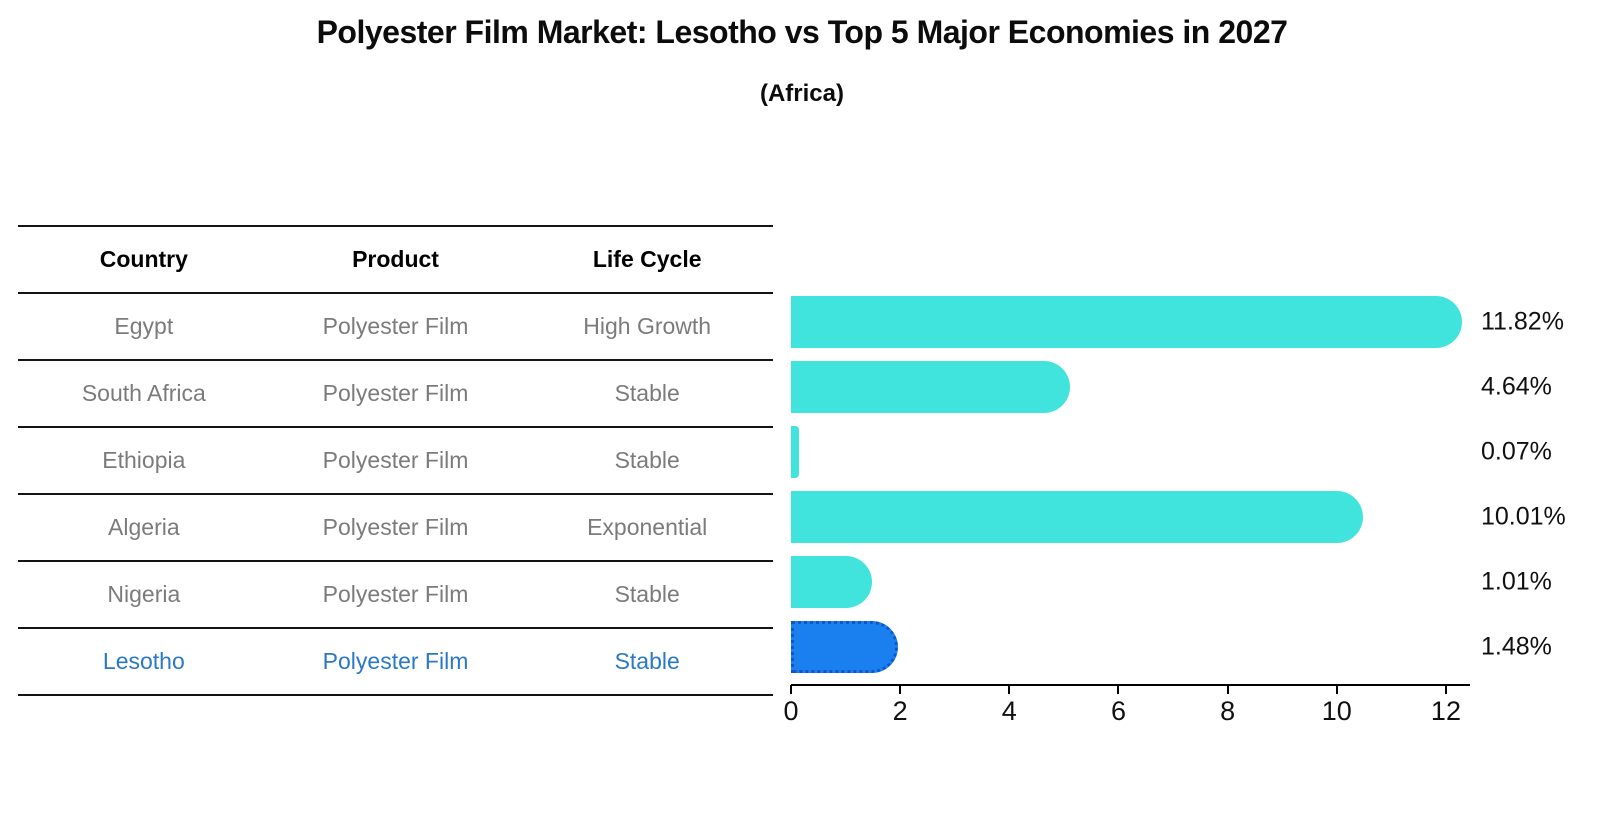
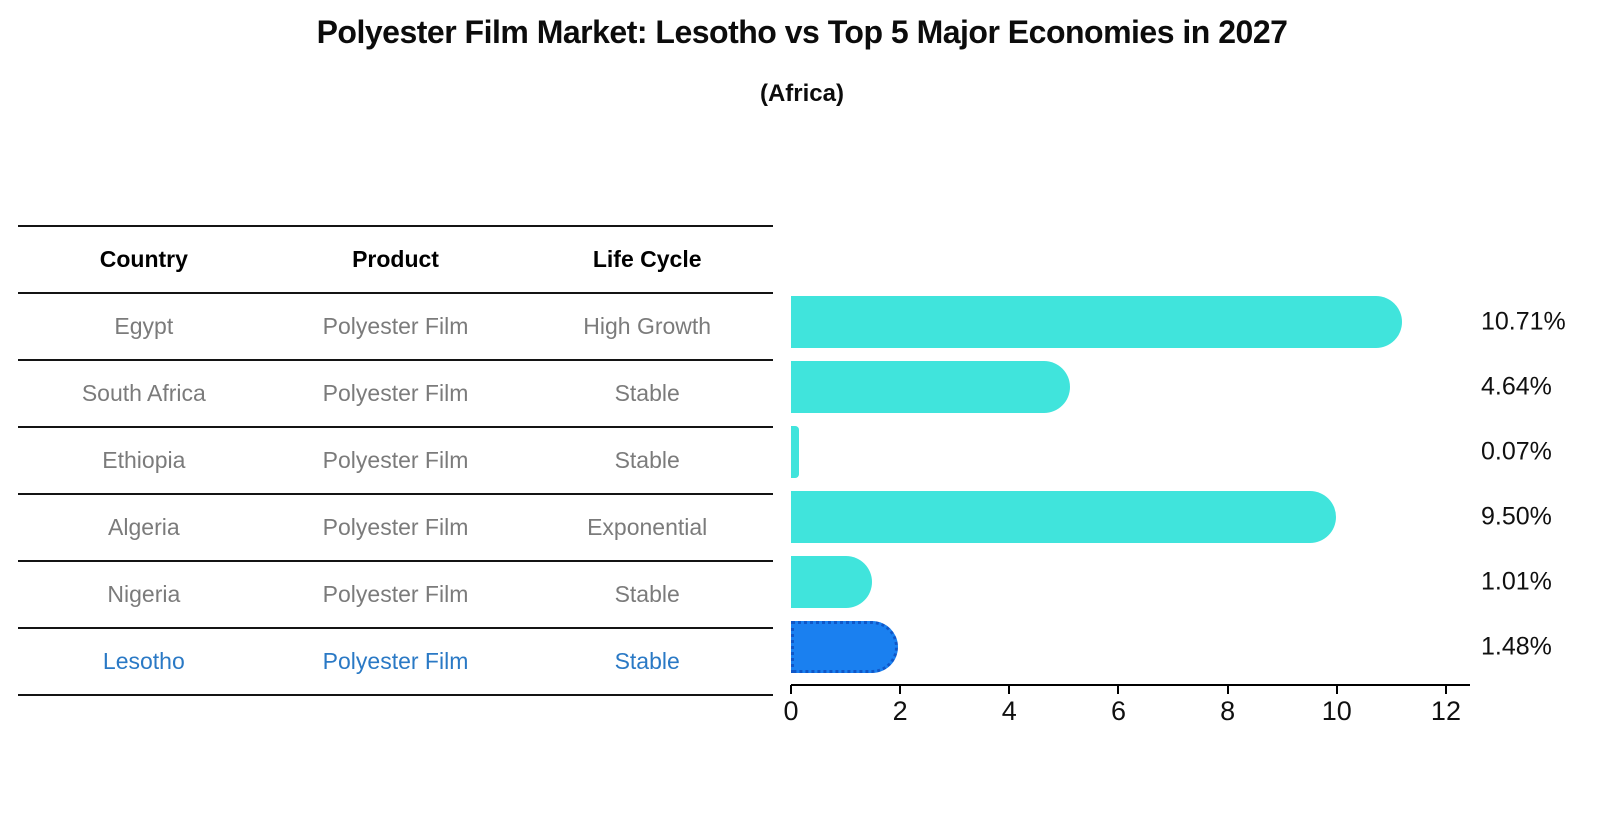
Egypt: 11.82% -> 10.71%
Algeria: 10.01% -> 9.50%
